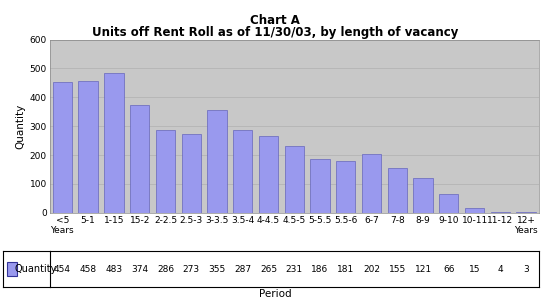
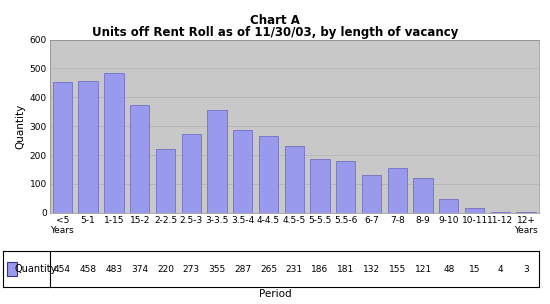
2-2.5: 286 -> 220
6-7: 202 -> 132
9-10: 66 -> 48
